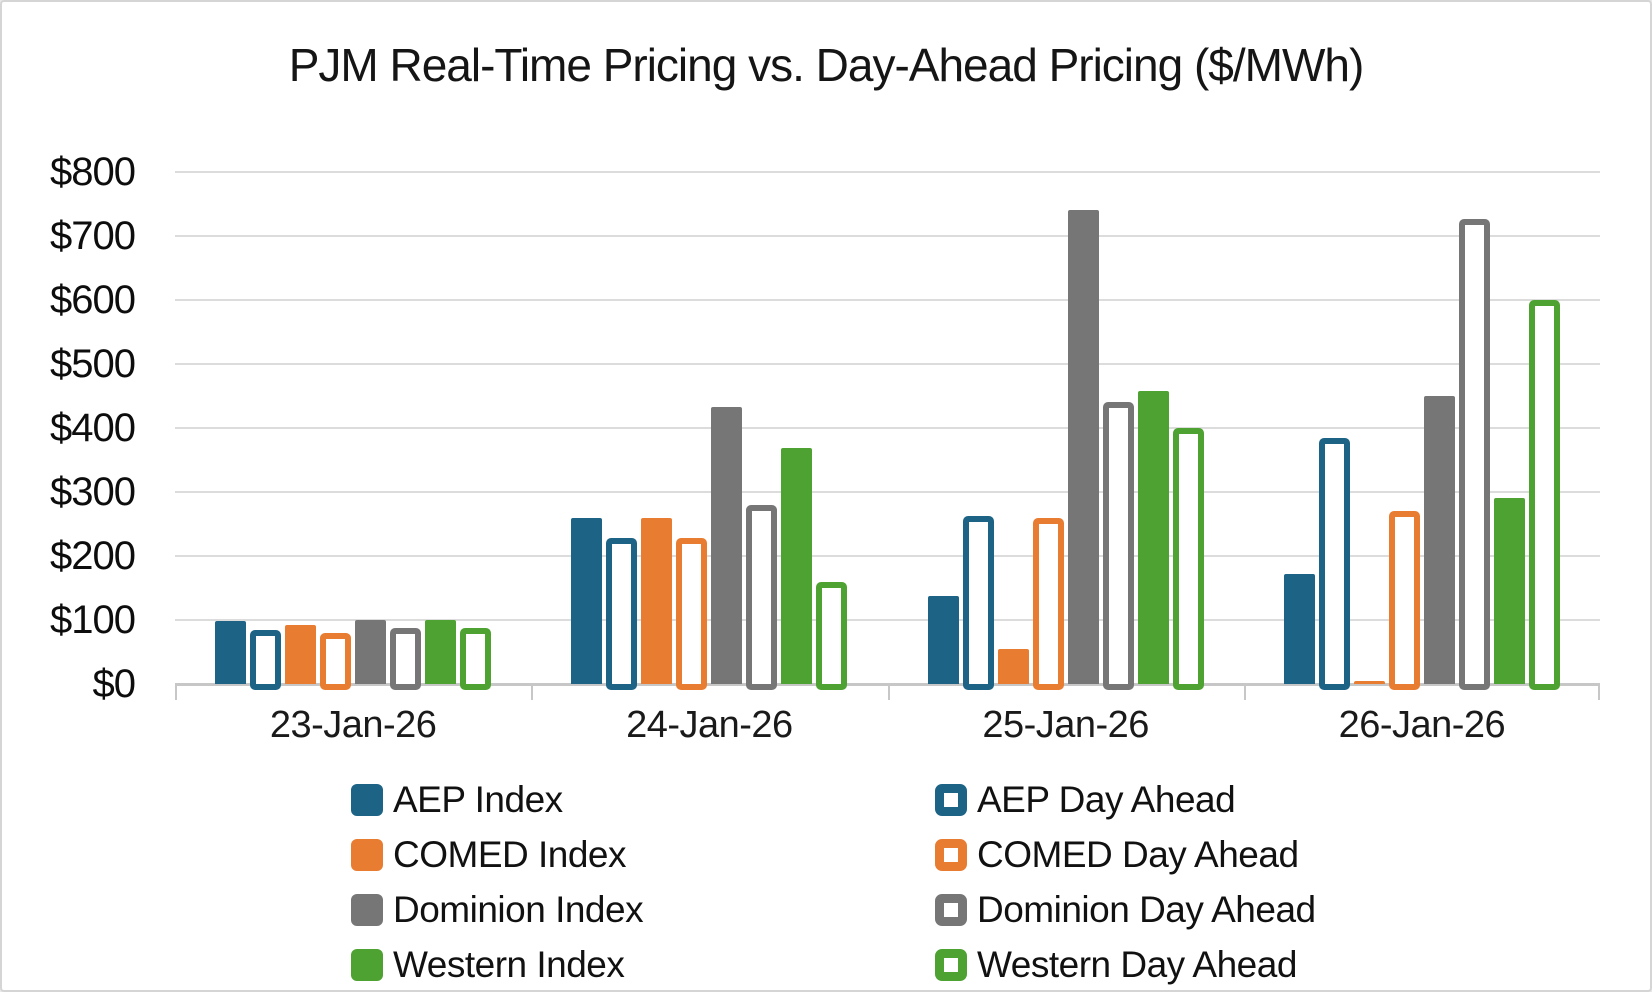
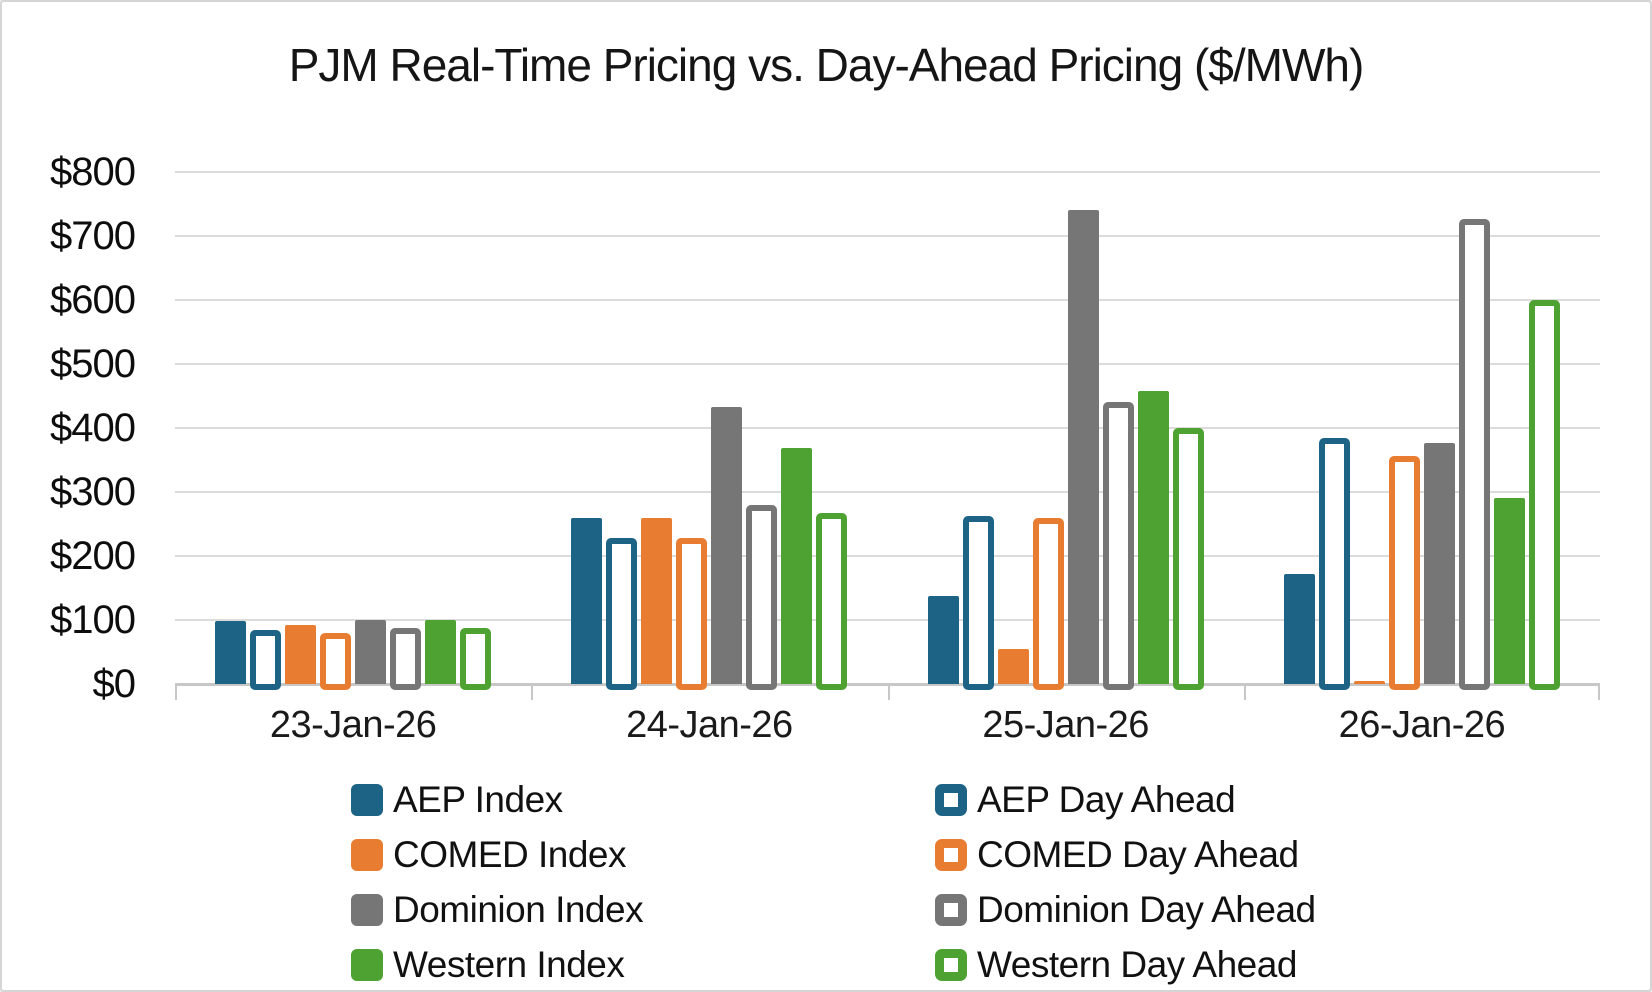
Western Day Ahead/24-Jan-26: $160 -> $270
COMED Day Ahead/26-Jan-26: $270 -> $360
Dominion Index/26-Jan-26: $450 -> $380
